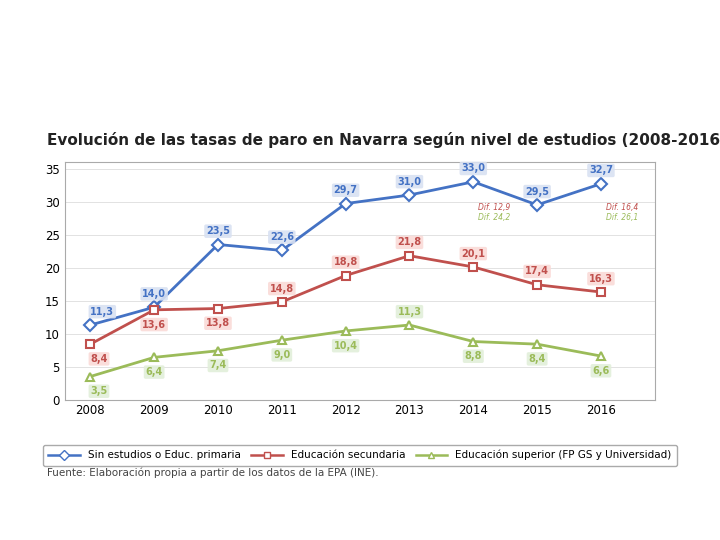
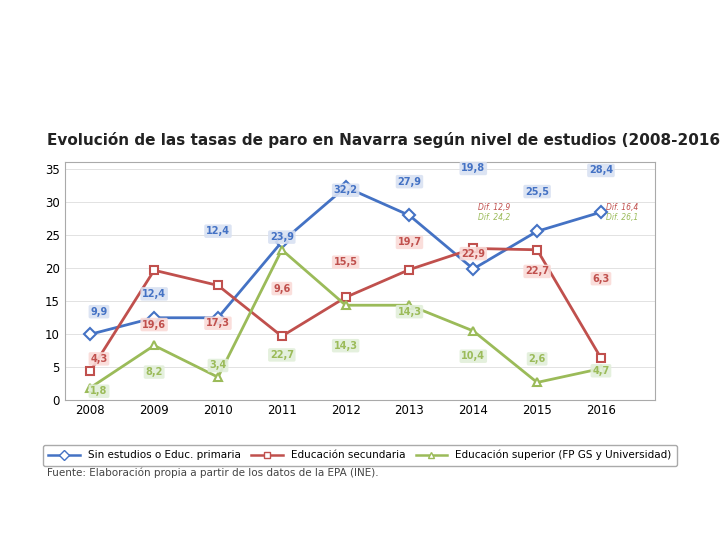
Sin estudios o Educ. primaria/2008: 11,3 -> 9,9
Educación secundaria/2008: 8,4 -> 4,3
Educación superior (FP GS y Universidad)/2008: 3,5 -> 1,8
Sin estudios o Educ. primaria/2009: 14,0 -> 12,4
Educación secundaria/2009: 13,6 -> 19,6
Educación superior (FP GS y Universidad)/2009: 6,4 -> 8,2
Sin estudios o Educ. primaria/2010: 23,5 -> 12,4
Educación secundaria/2010: 13,8 -> 17,3
Educación superior (FP GS y Universidad)/2010: 7,4 -> 3,4
Sin estudios o Educ. primaria/2011: 22,6 -> 23,9
Educación secundaria/2011: 14,8 -> 9,6
Educación superior (FP GS y Universidad)/2011: 9,0 -> 22,7
Sin estudios o Educ. primaria/2012: 29,7 -> 32,2
Educación secundaria/2012: 18,8 -> 15,5
Educación superior (FP GS y Universidad)/2012: 10,4 -> 14,3
Sin estudios o Educ. primaria/2013: 31,0 -> 27,9
Educación secundaria/2013: 21,8 -> 19,7
Educación superior (FP GS y Universidad)/2013: 11,3 -> 14,3
Sin estudios o Educ. primaria/2014: 33,0 -> 19,8
Educación secundaria/2014: 20,1 -> 22,9
Educación superior (FP GS y Universidad)/2014: 8,8 -> 10,4
Sin estudios o Educ. primaria/2015: 29,5 -> 25,5
Educación secundaria/2015: 17,4 -> 22,7
Educación superior (FP GS y Universidad)/2015: 8,4 -> 2,6
Sin estudios o Educ. primaria/2016: 32,7 -> 28,4
Educación secundaria/2016: 16,3 -> 6,3
Educación superior (FP GS y Universidad)/2016: 6,6 -> 4,7
